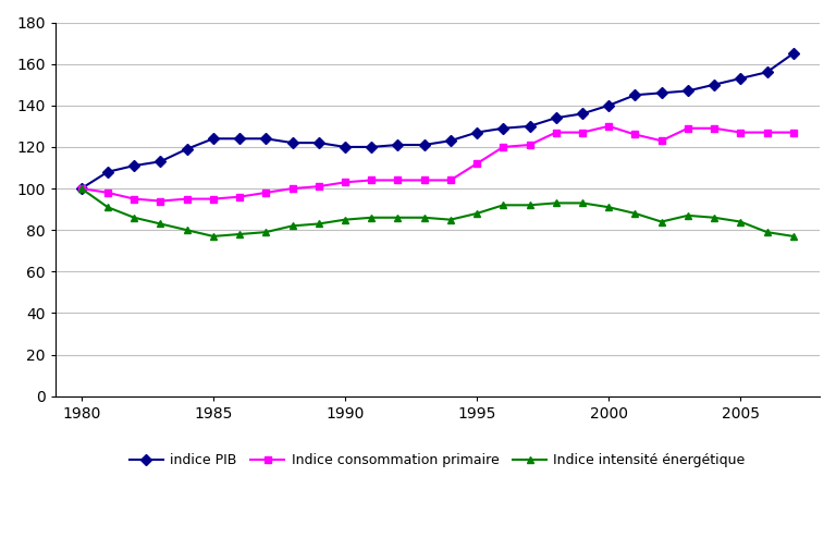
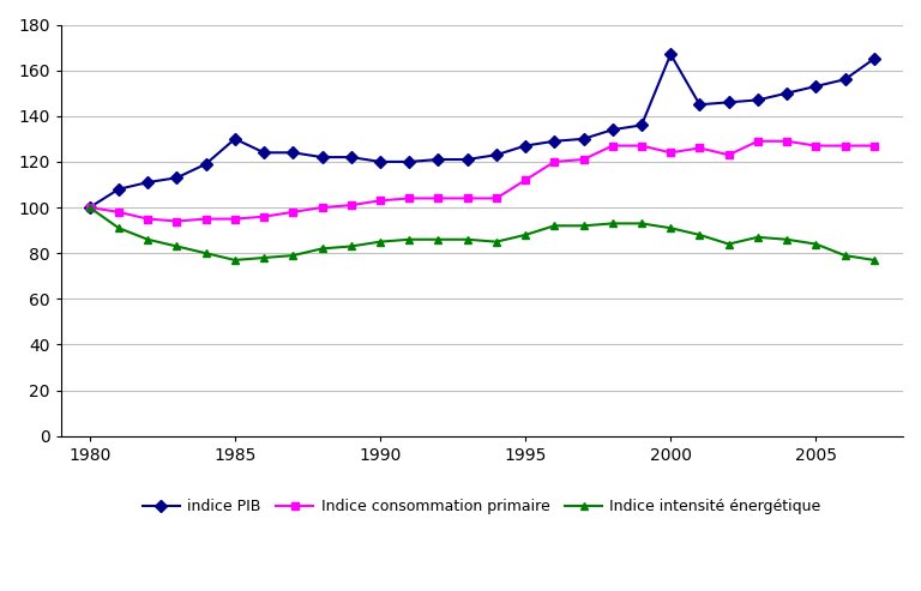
indice PIB/1985: 124 -> 130
indice PIB/2000: 140 -> 167
Indice consommation primaire/2000: 130 -> 124
